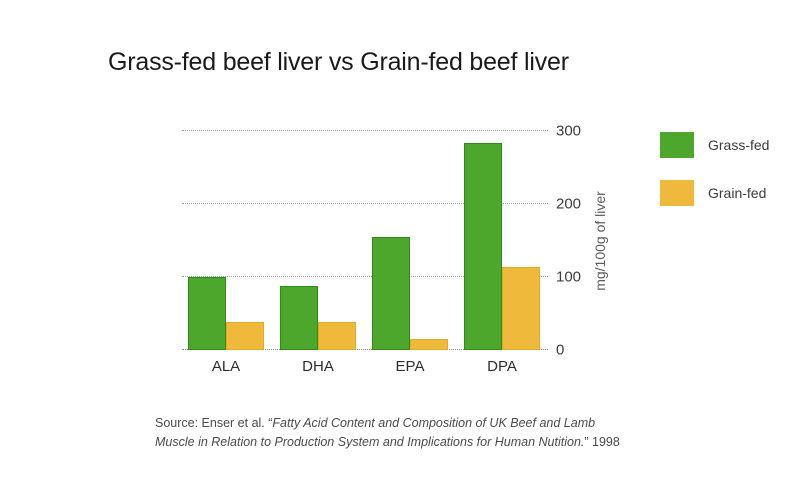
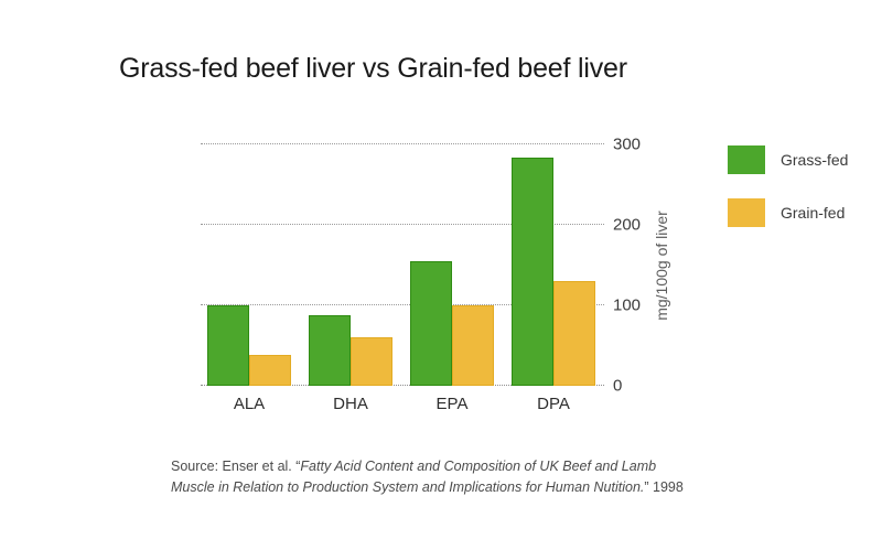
Grain-fed/DHA: 40 -> 60
Grain-fed/EPA: 20 -> 100
Grain-fed/DPA: 110 -> 130
